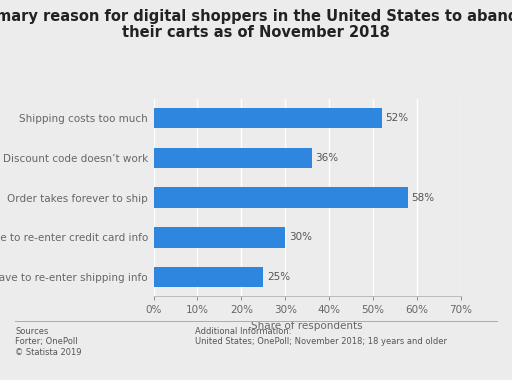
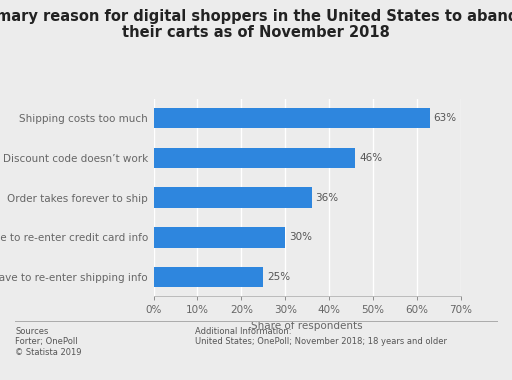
Shipping costs too much: 52% -> 63%
Discount code doesn’t work: 36% -> 46%
Order takes forever to ship: 58% -> 36%
